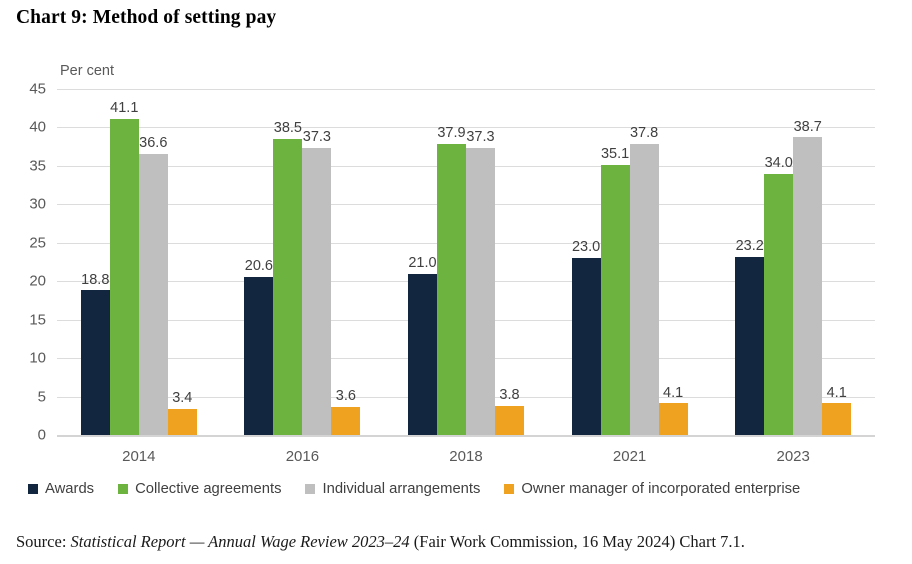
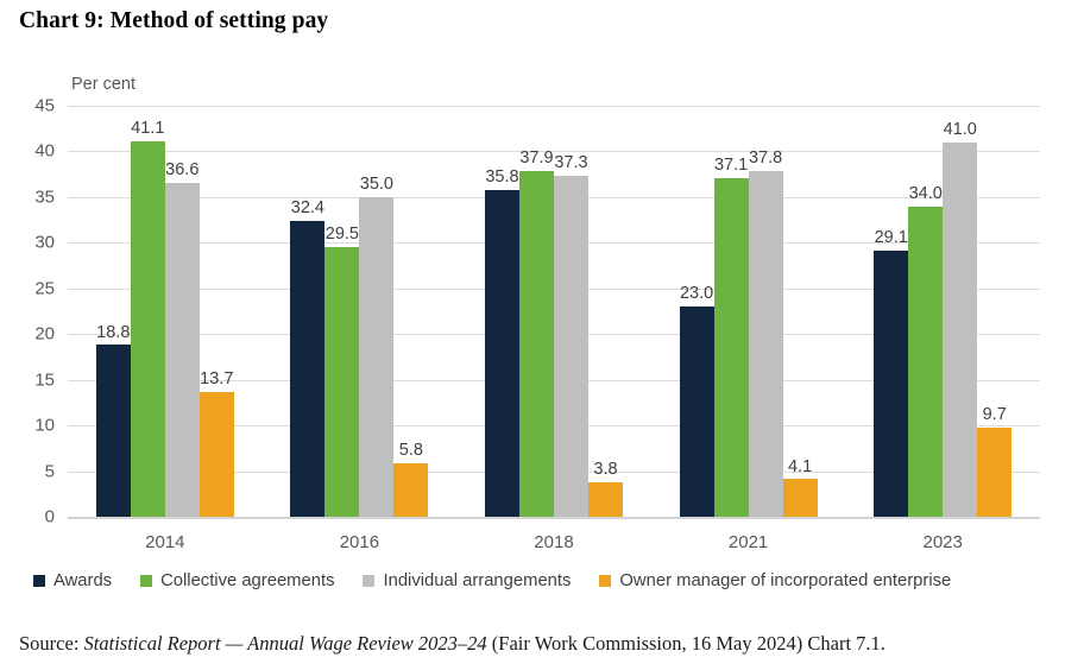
Owner manager of incorporated enterprise/2014: 3.4 -> 13.7
Awards/2016: 20.6 -> 32.4
Collective agreements/2016: 38.5 -> 29.5
Individual arrangements/2016: 37.3 -> 35.0
Owner manager of incorporated enterprise/2016: 3.6 -> 5.8
Awards/2018: 21.0 -> 35.8
Collective agreements/2021: 35.1 -> 37.1
Awards/2023: 23.2 -> 29.1
Individual arrangements/2023: 38.7 -> 41.0
Owner manager of incorporated enterprise/2023: 4.1 -> 9.7
